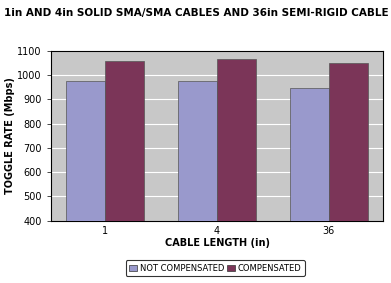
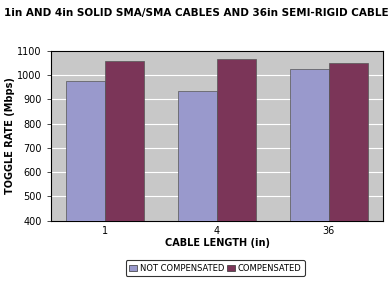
NOT COMPENSATED/4: 975 -> 935
NOT COMPENSATED/36: 948 -> 1025
